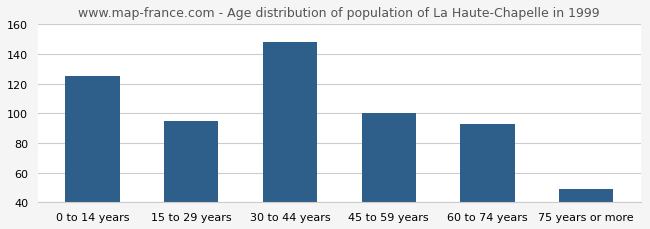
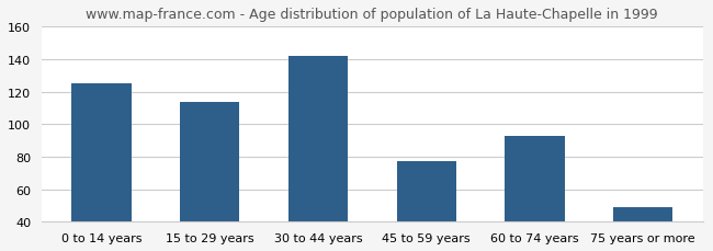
15 to 29 years: 95 -> 114
30 to 44 years: 148 -> 142
45 to 59 years: 100 -> 77
